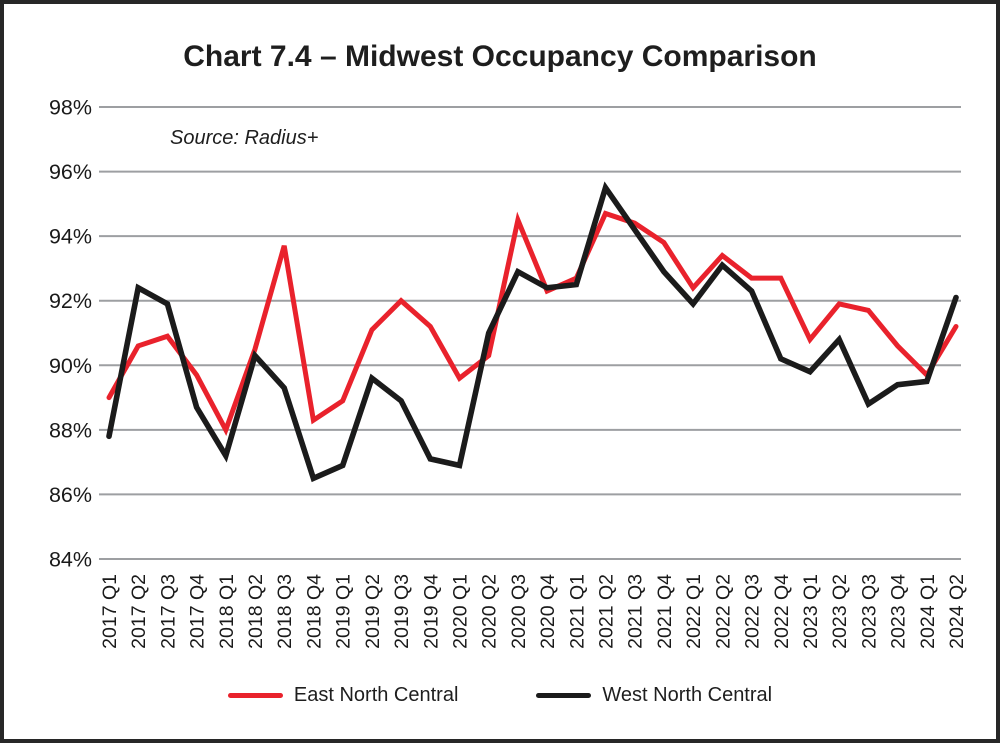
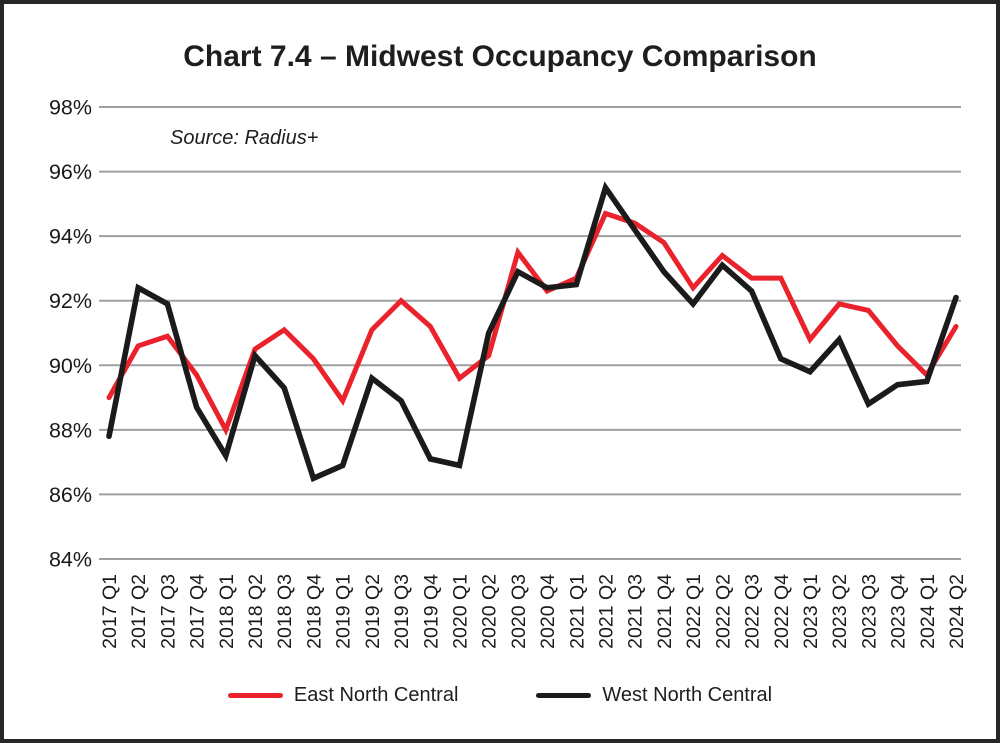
East North Central/2018 Q3: 93.7% -> 91.1%
East North Central/2018 Q4: 88.3% -> 90.2%
East North Central/2020 Q3: 94.5% -> 93.5%
